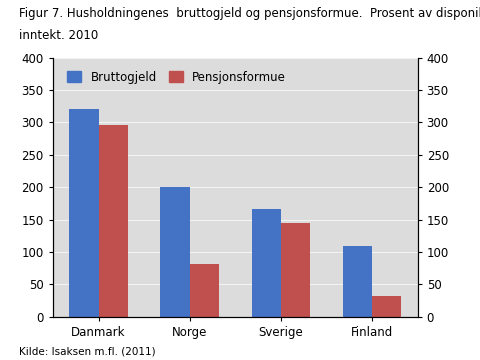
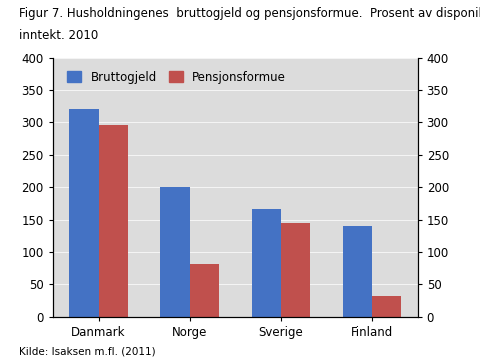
Bruttogjeld/Finland: 110 -> 140
